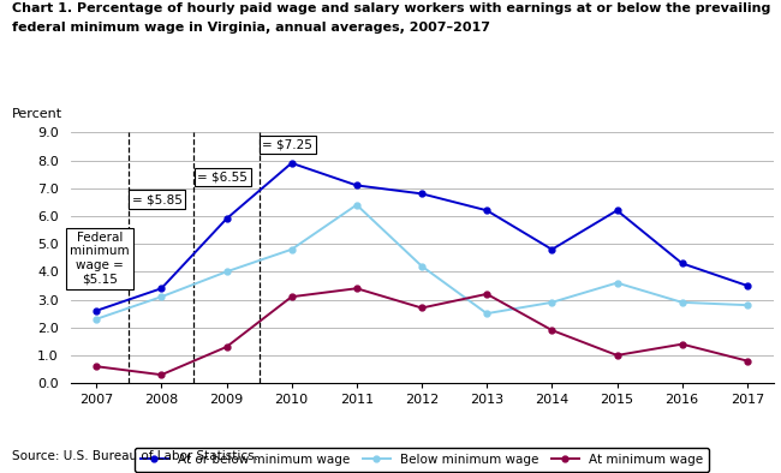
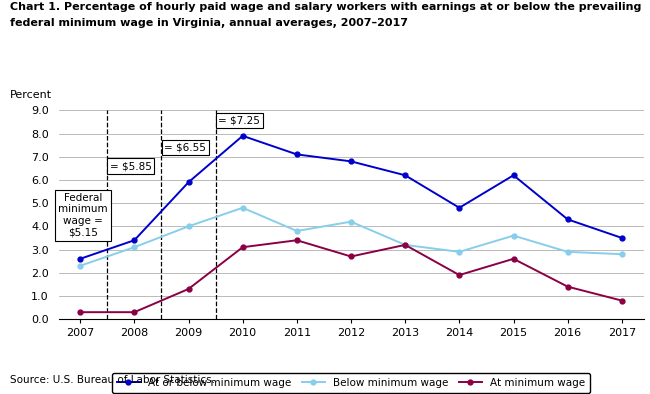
At minimum wage/2007: 0.6 -> 0.3
Below minimum wage/2011: 6.4 -> 3.8
Below minimum wage/2013: 2.5 -> 3.2
At minimum wage/2015: 1.0 -> 2.6
